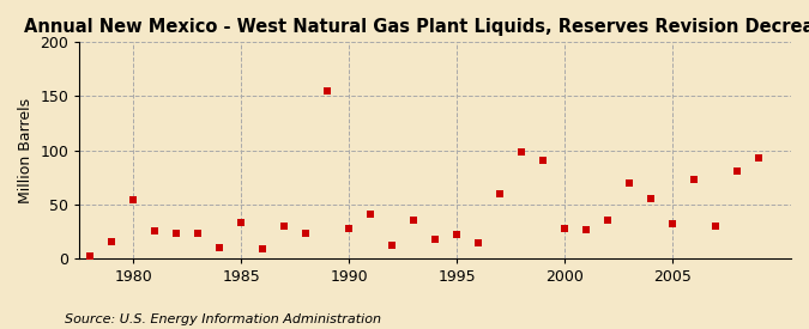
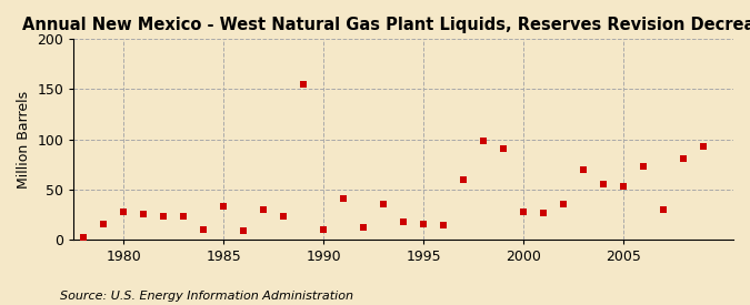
1980: 54 -> 28
1990: 28 -> 10
1995: 22 -> 15
2005: 32 -> 53
